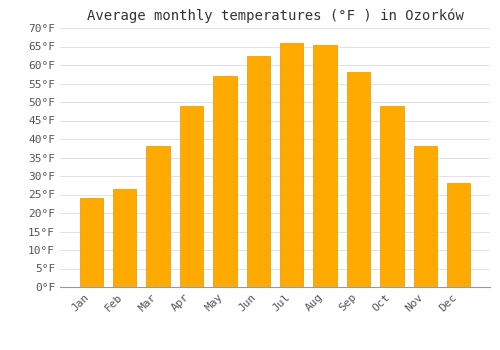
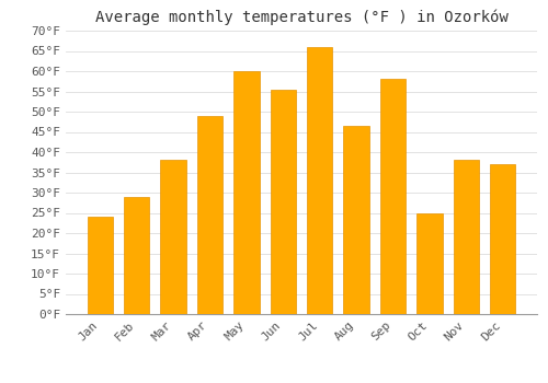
Feb: 26.5°F -> 29.0°F
May: 57.0°F -> 60.0°F
Jun: 62.5°F -> 55.5°F
Aug: 65.5°F -> 46.5°F
Oct: 49.0°F -> 25.0°F
Dec: 28.0°F -> 37.0°F
